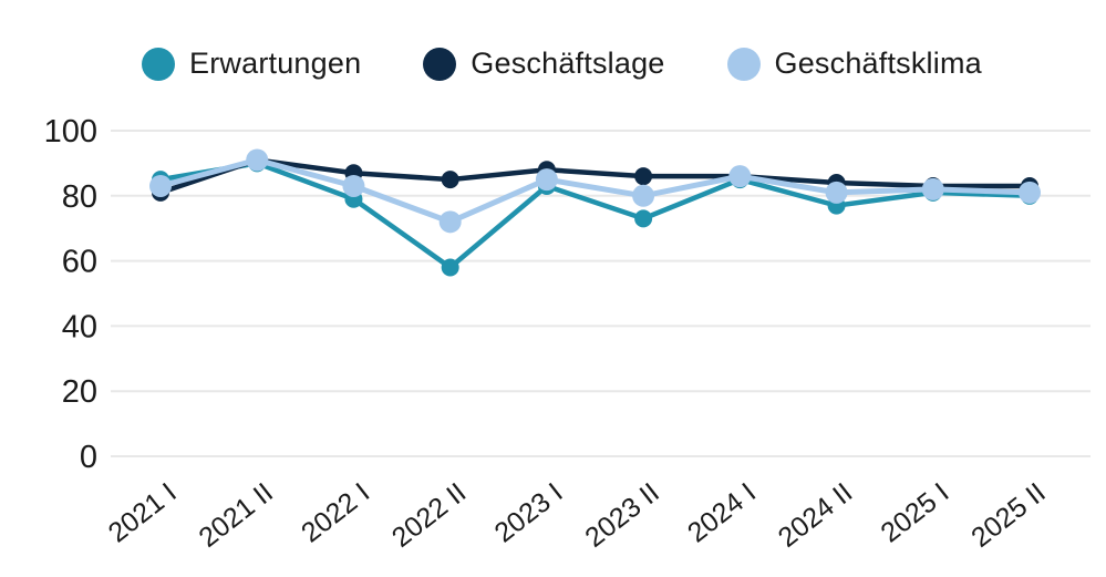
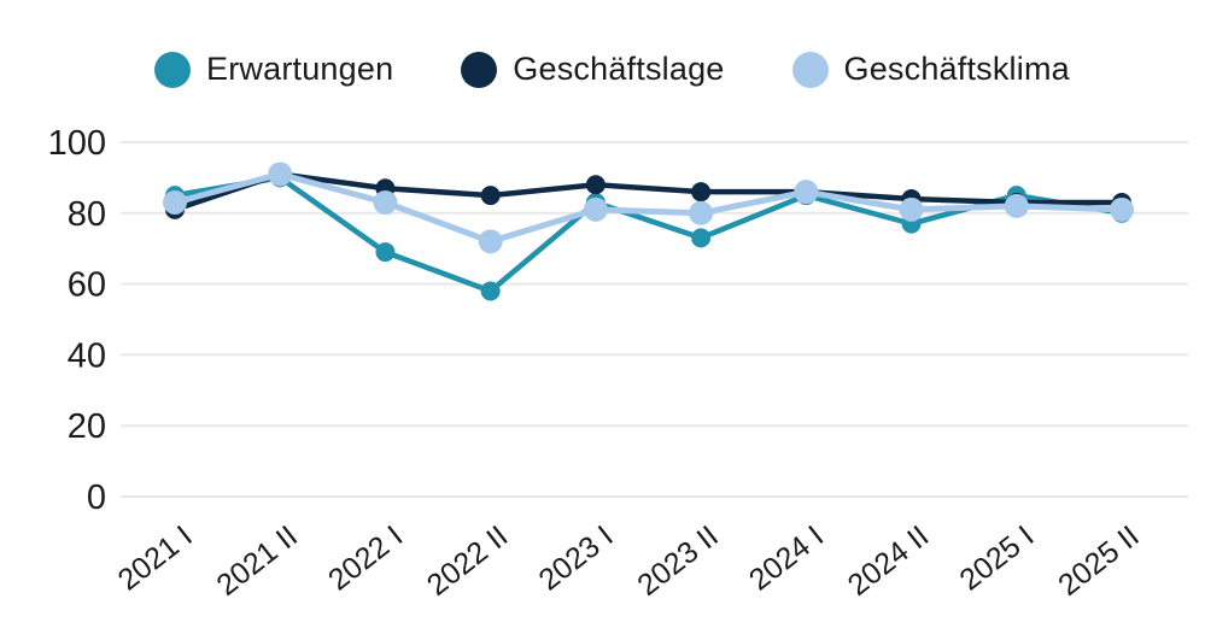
Erwartungen/2022 I: 79 -> 69
Geschäftsklima/2023 I: 85 -> 81
Erwartungen/2025 I: 81 -> 85
